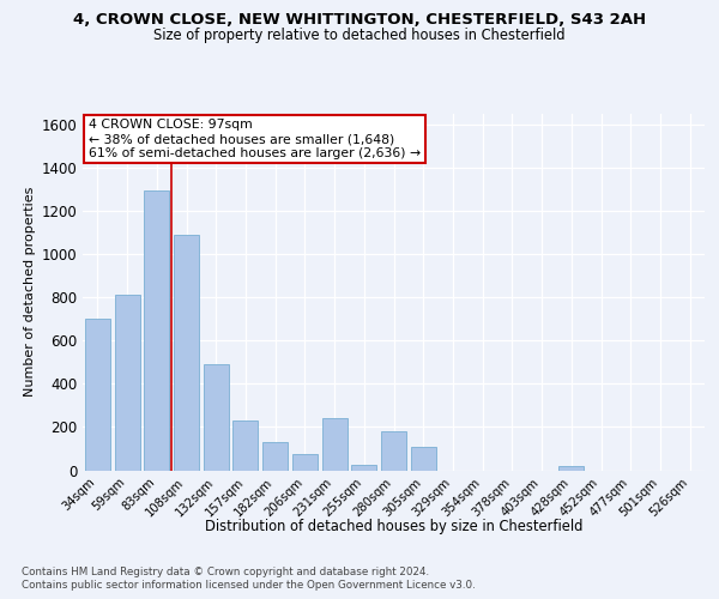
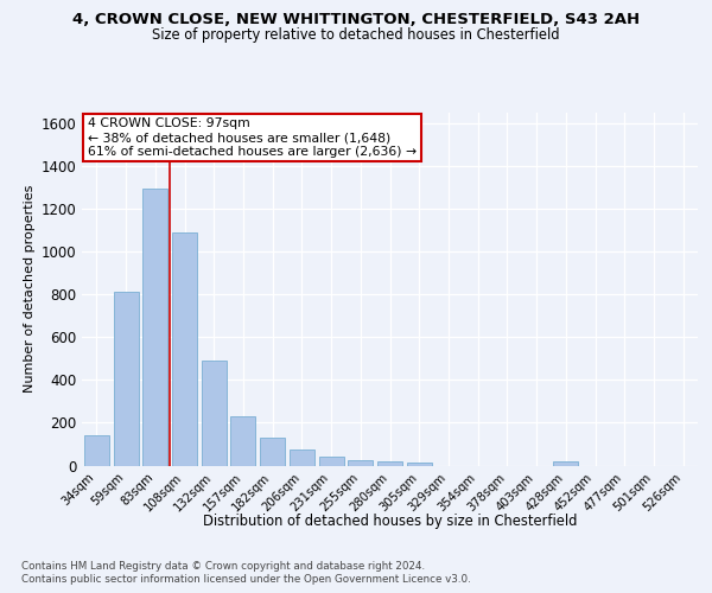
34sqm: 700 -> 140
231sqm: 240 -> 40
280sqm: 180 -> 20
305sqm: 110 -> 20
